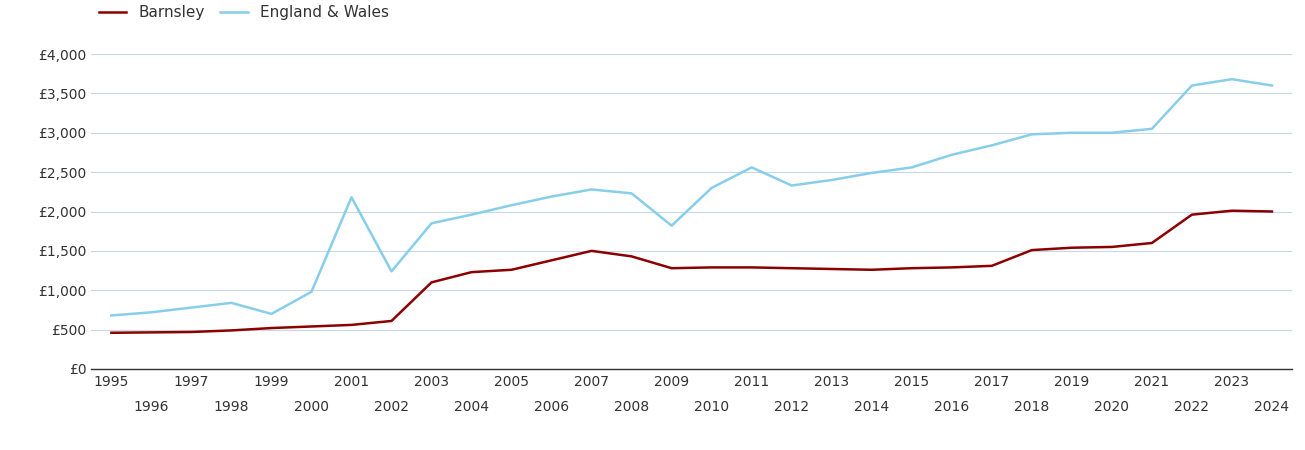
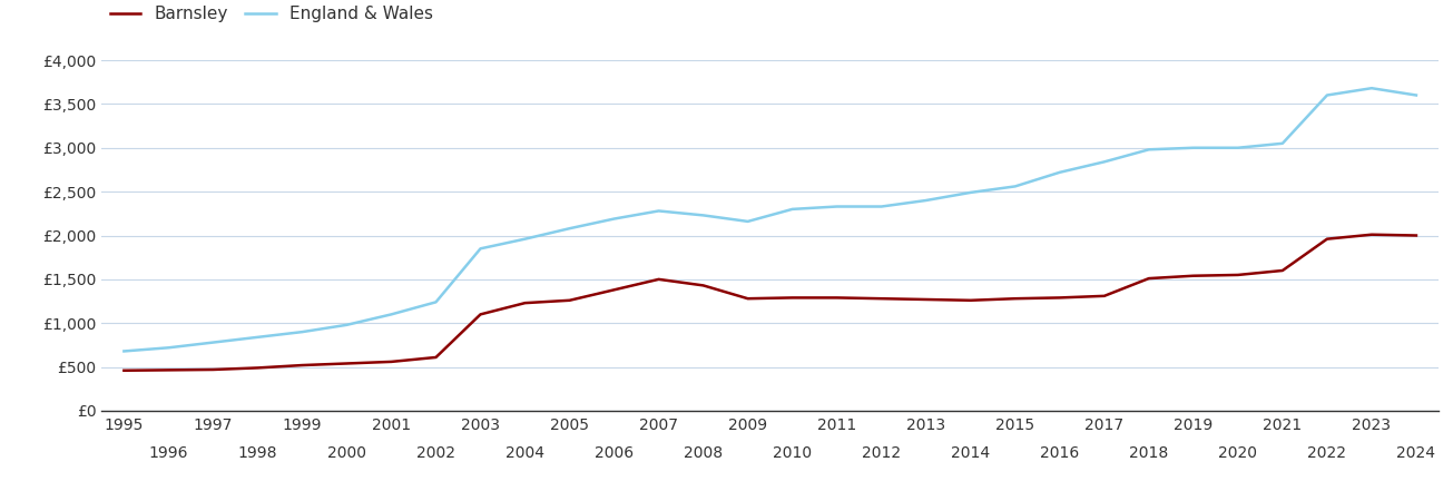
England & Wales/1999: £700 -> £900
England & Wales/2001: £2,180 -> £1,100
England & Wales/2009: £1,820 -> £2,160
England & Wales/2011: £2,560 -> £2,330
